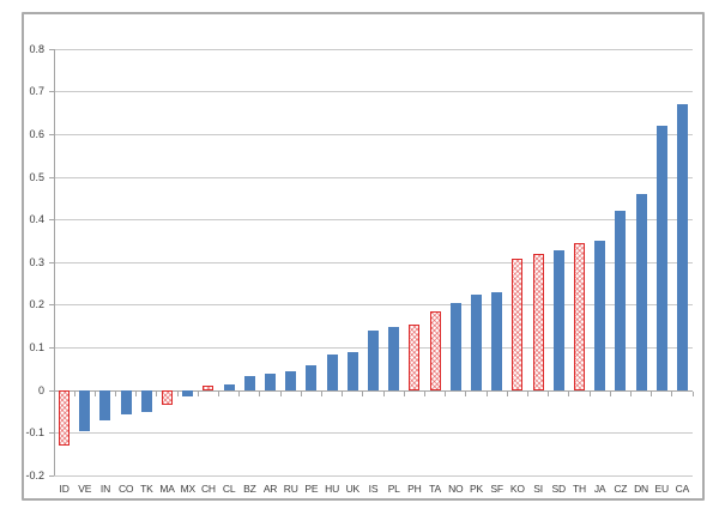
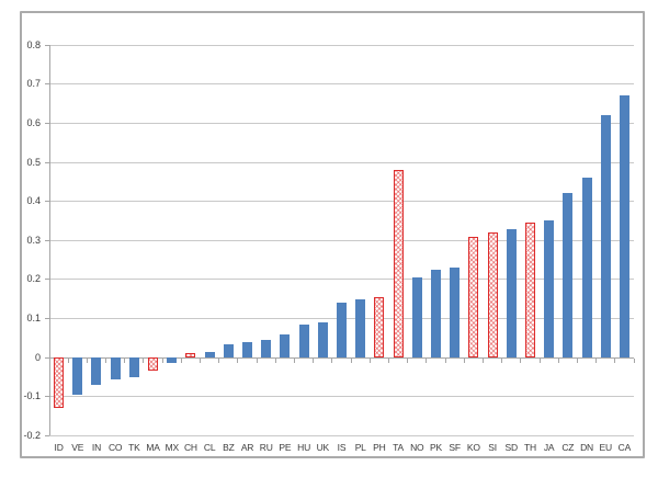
TA: 0.18 -> 0.48
